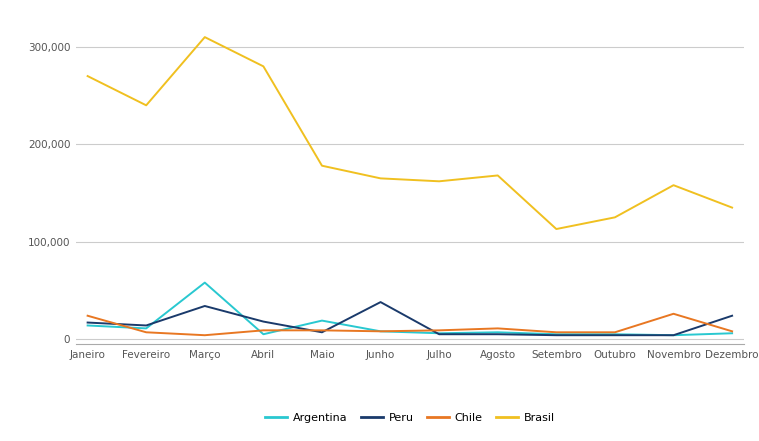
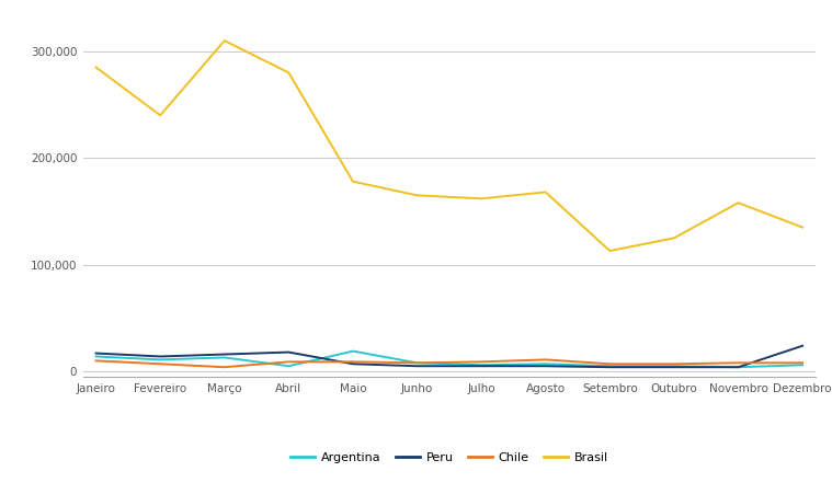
Brasil/Janeiro: 270,000 -> 285,000
Chile/Janeiro: 24,000 -> 10,000
Peru/Março: 34,000 -> 16,000
Argentina/Março: 58,000 -> 13,000
Peru/Junho: 38,000 -> 5,000
Chile/Novembro: 26,000 -> 8,000
